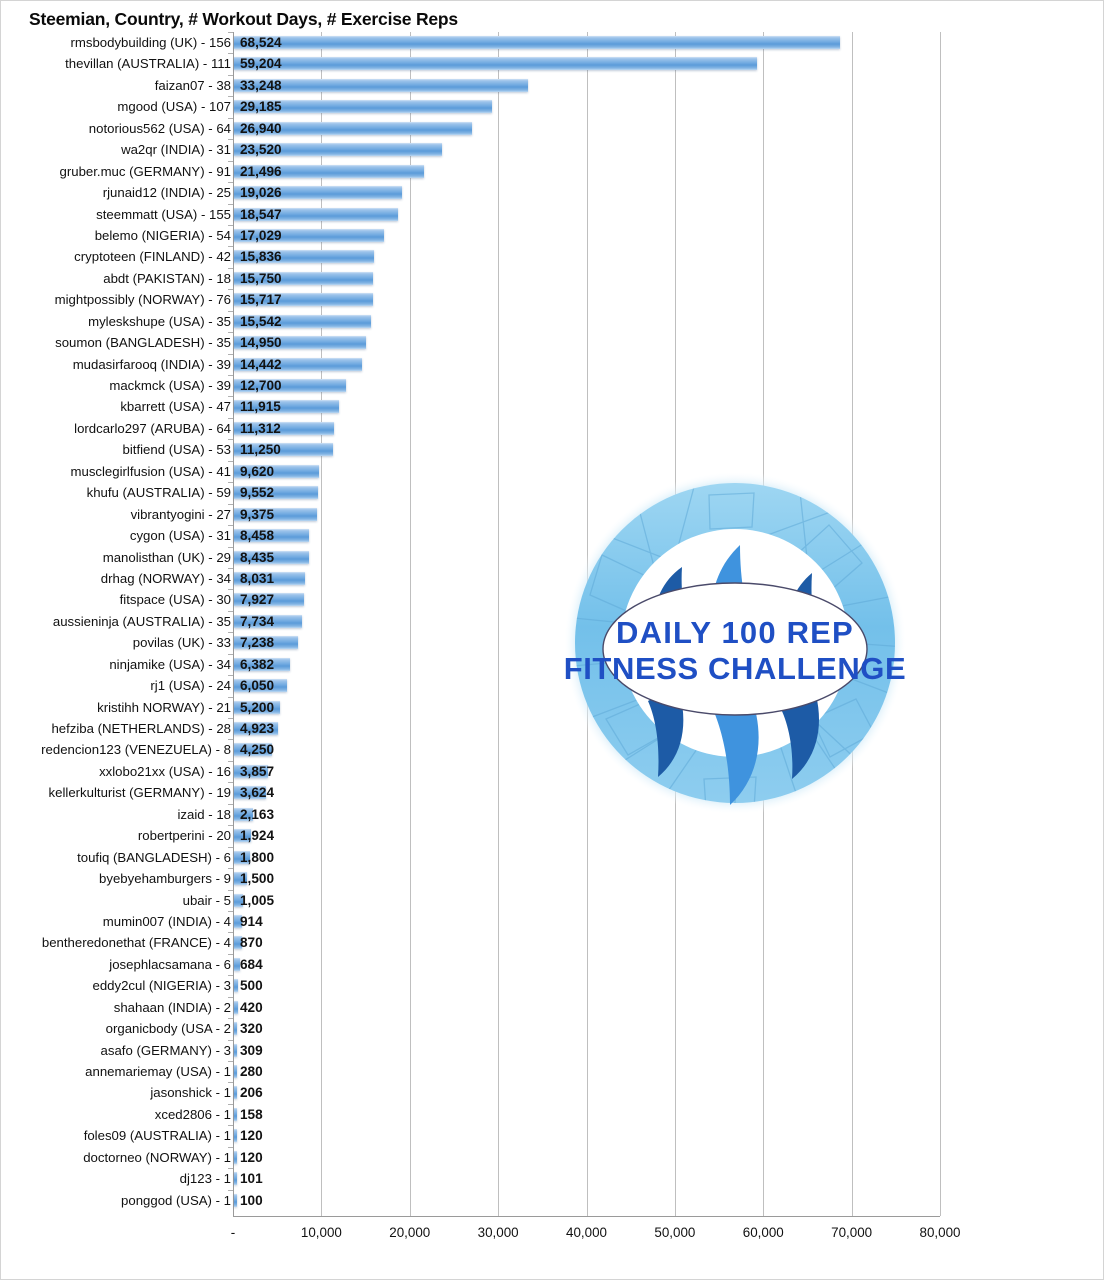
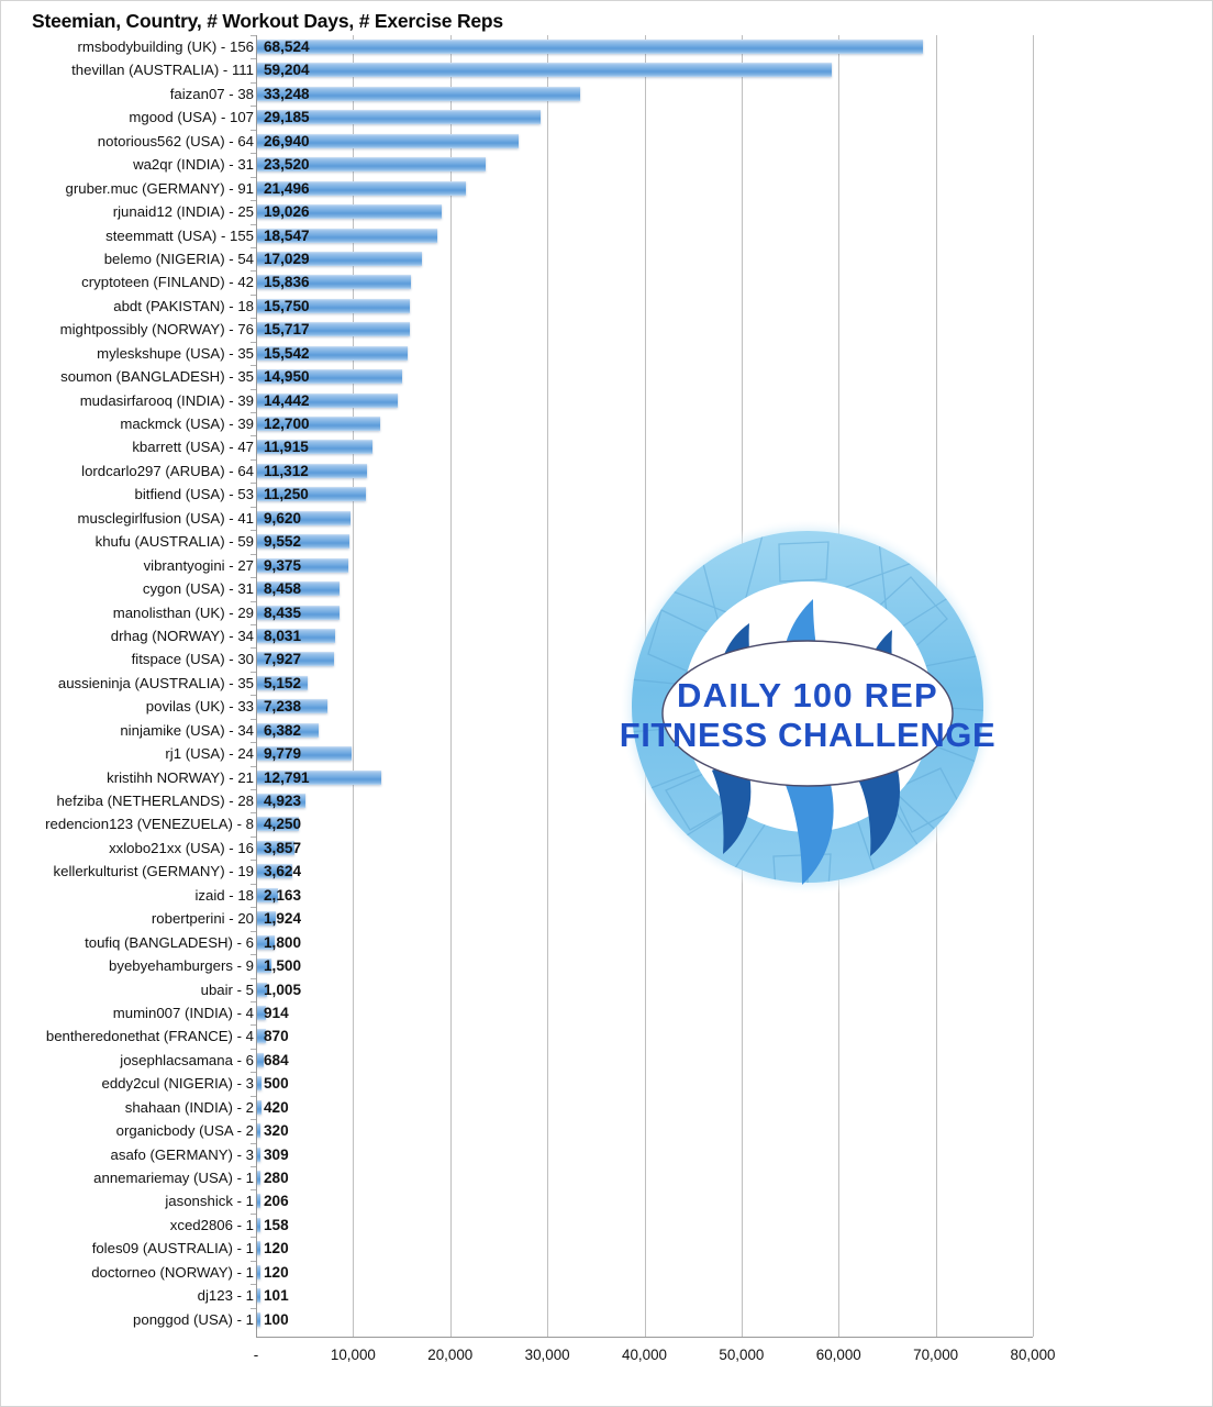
aussieninja (AUSTRALIA) - 35: 7,734 -> 5,152
rj1 (USA) - 24: 6,050 -> 9,779
kristihh NORWAY) - 21: 5,200 -> 12,791
